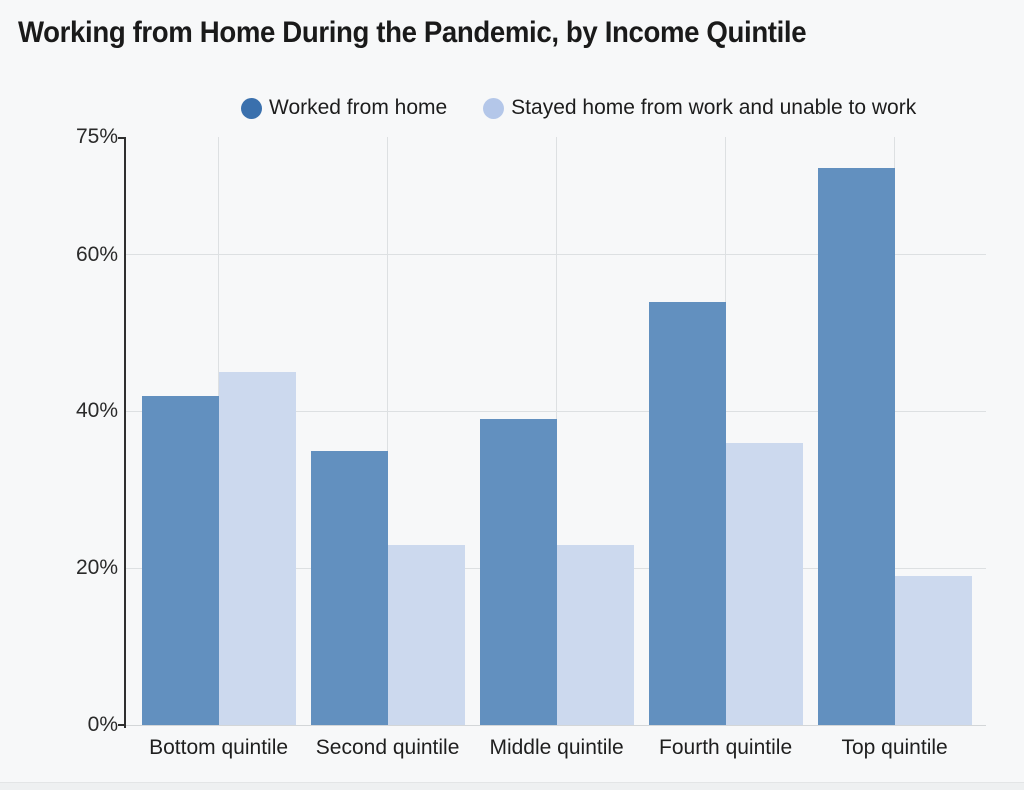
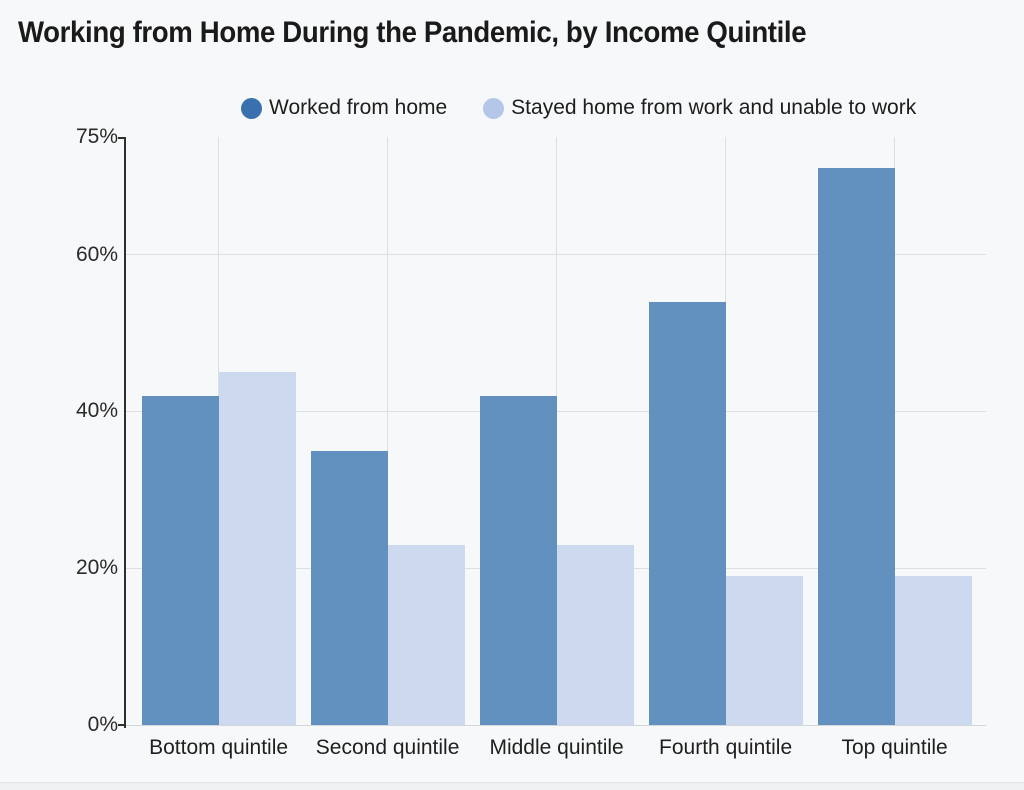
Worked from home/Middle quintile: 39% -> 42%
Stayed home from work and unable to work/Fourth quintile: 36% -> 19%
